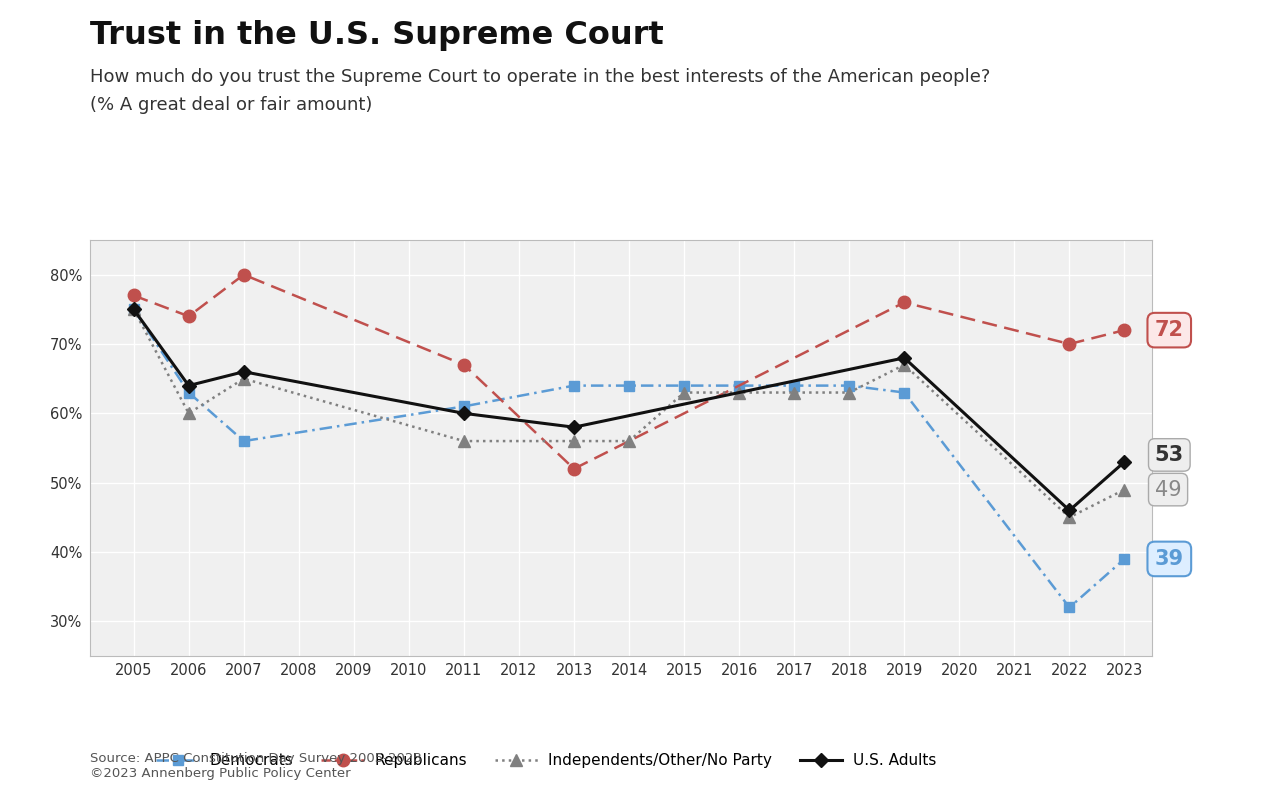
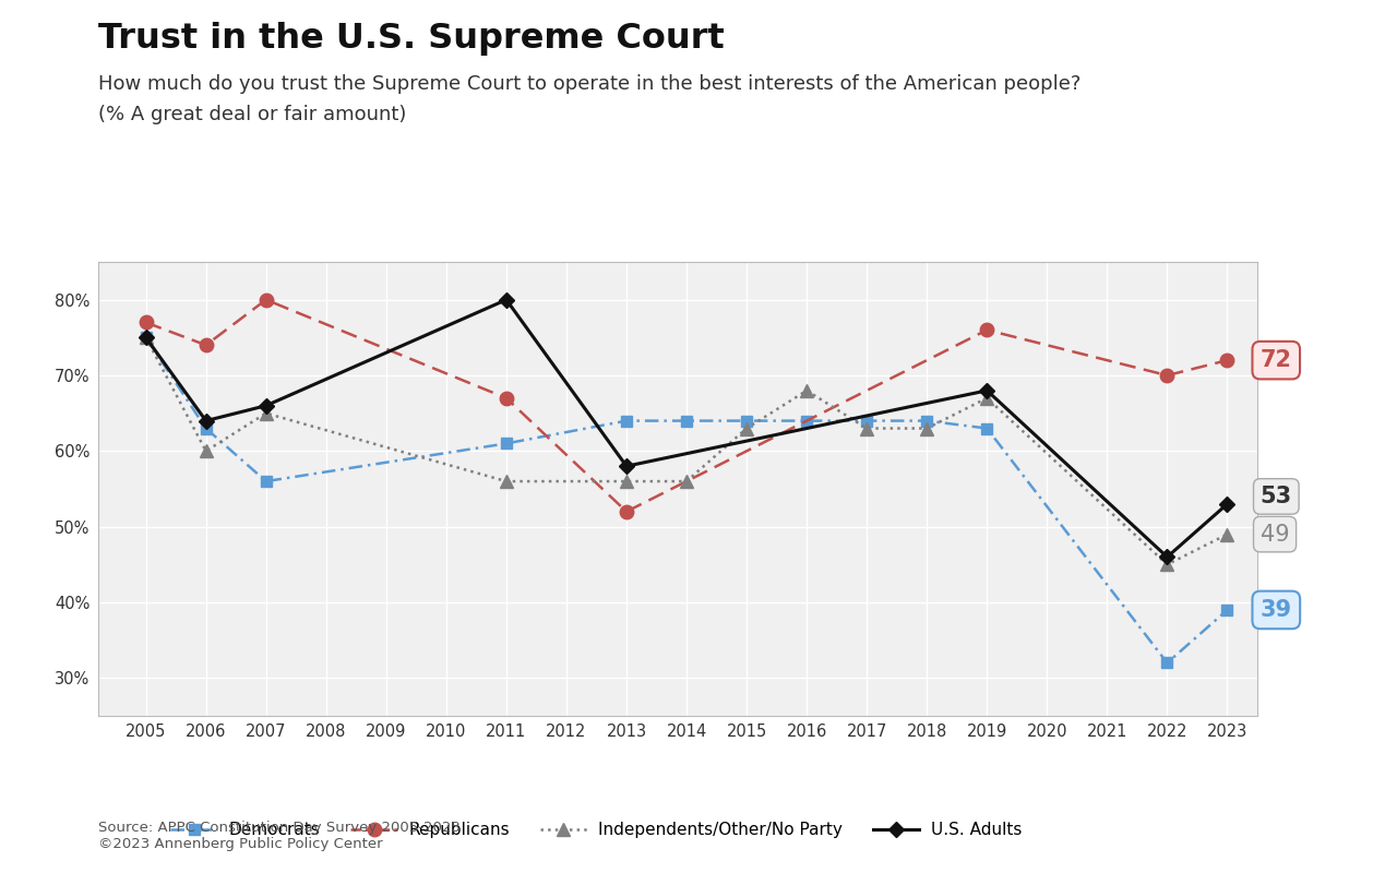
U.S. Adults/2011: 60% -> 80%
Independents/Other/No Party/2016: 63% -> 68%
